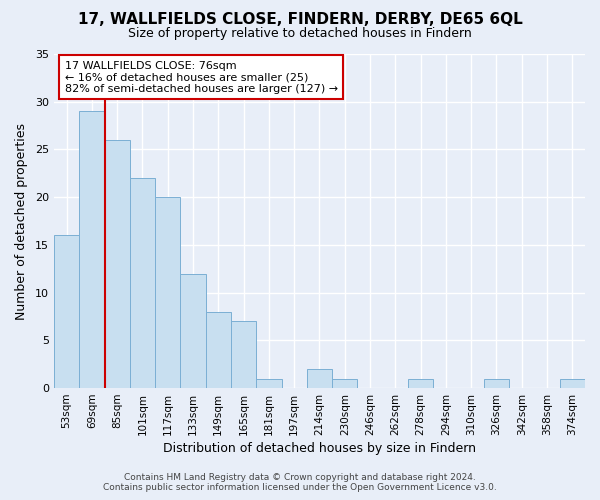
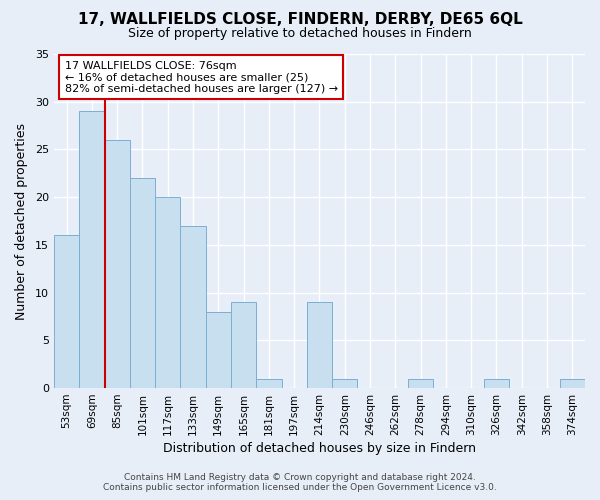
133sqm: 12 -> 17
165sqm: 7 -> 9
214sqm: 2 -> 9
